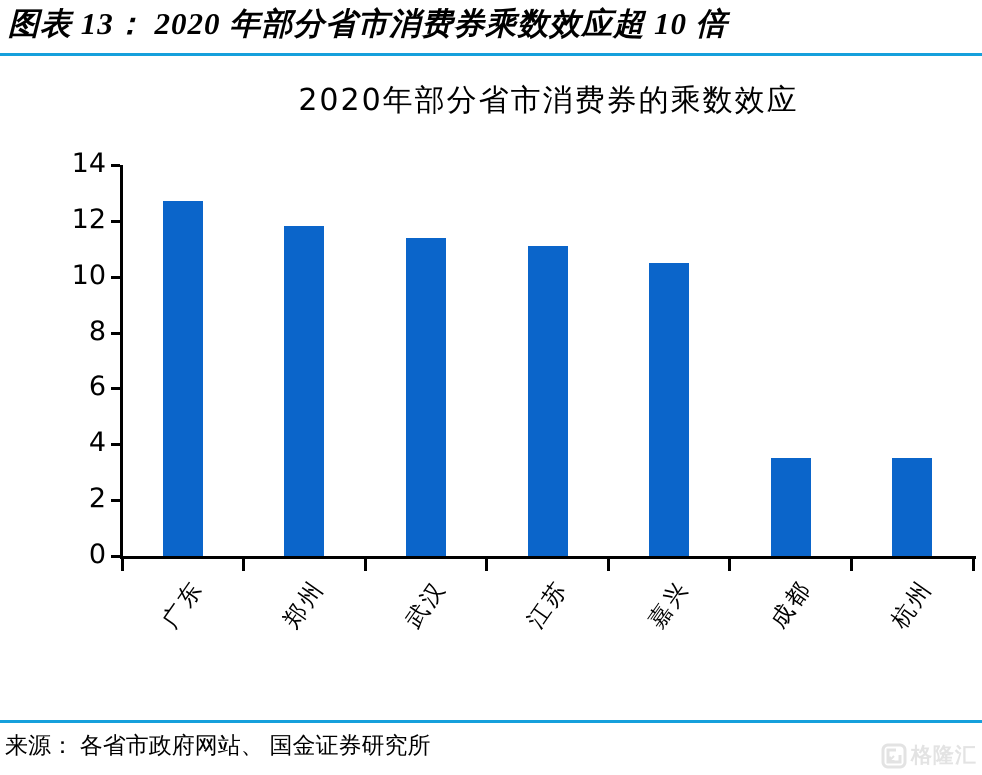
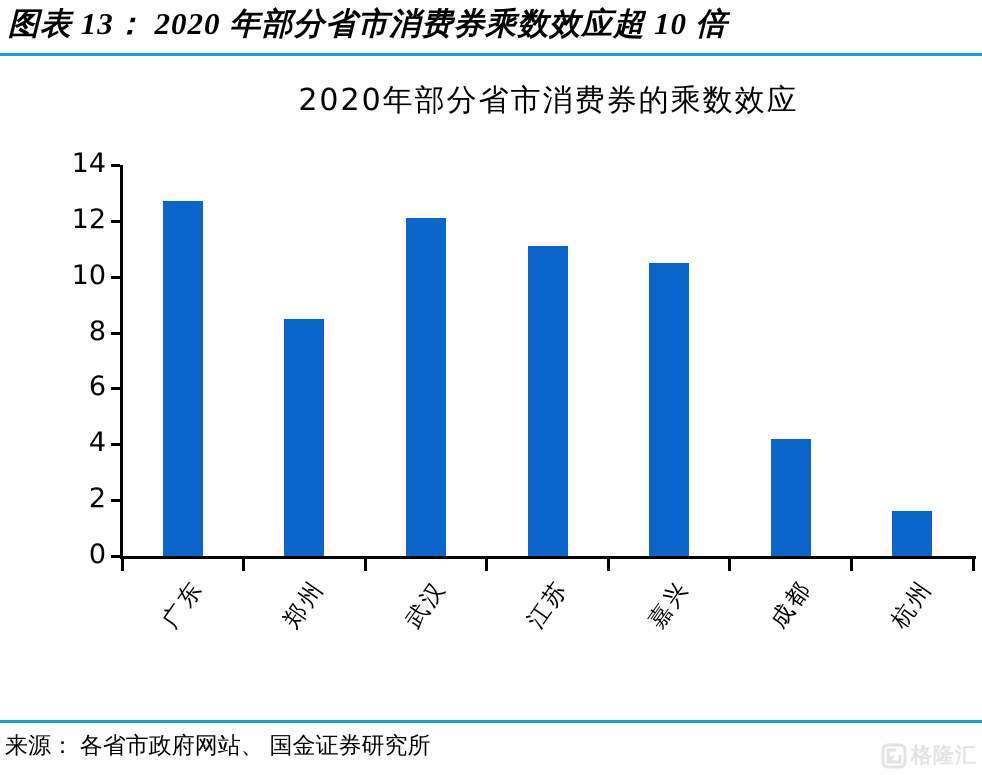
郑州: 11.8 -> 8.5
武汉: 11.4 -> 12.1
成都: 3.5 -> 4.2
杭州: 3.5 -> 1.6
